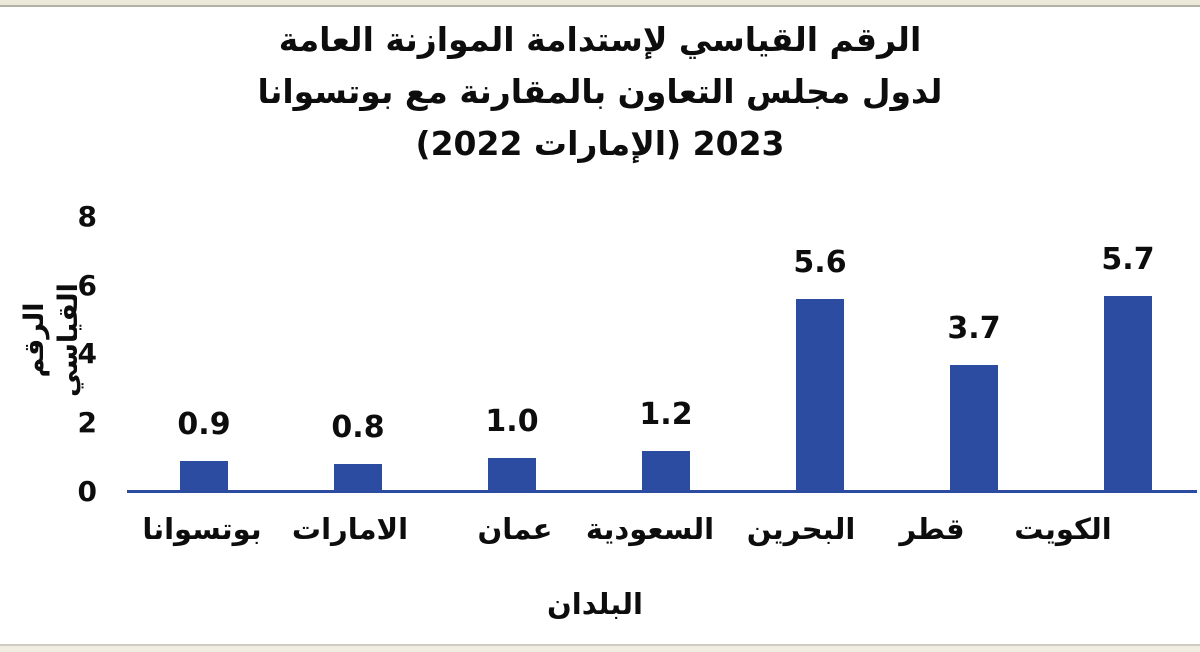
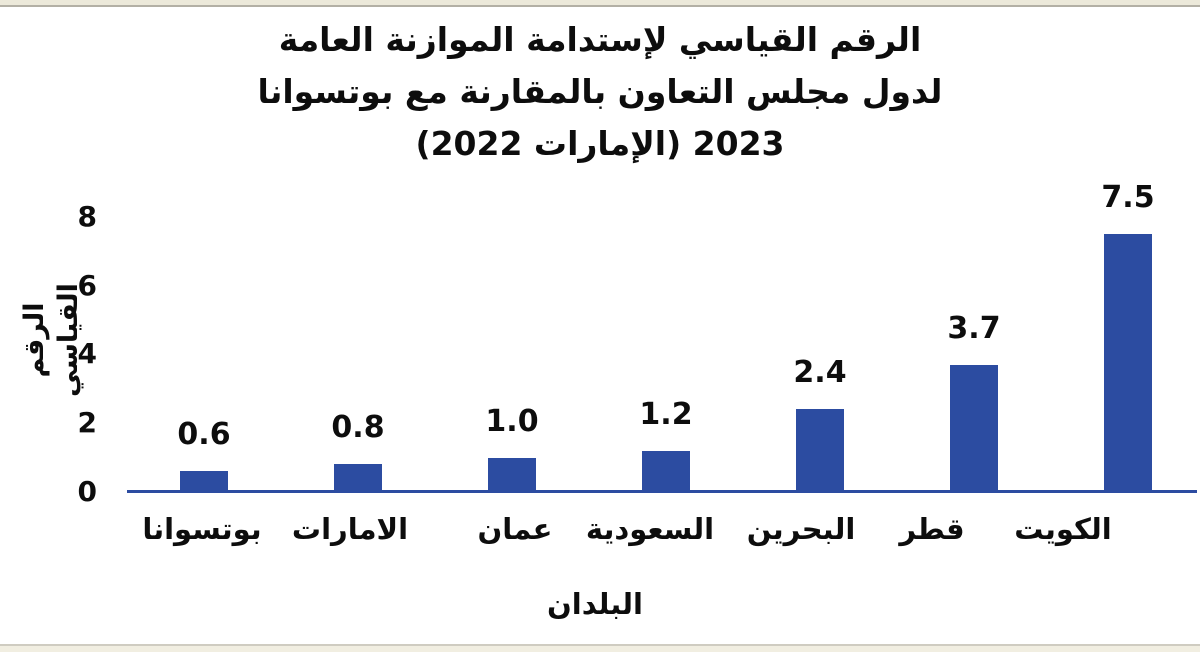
بوتسوانا: 0.9 -> 0.6
البحرين: 5.6 -> 2.4
الكويت: 5.7 -> 7.5
